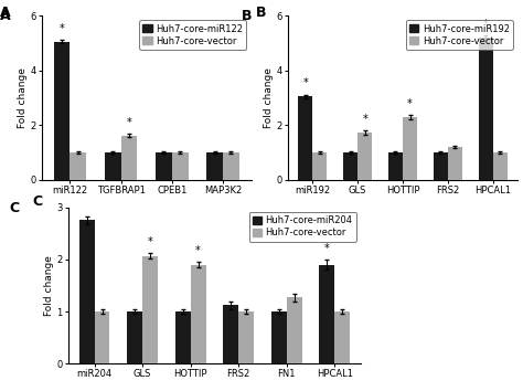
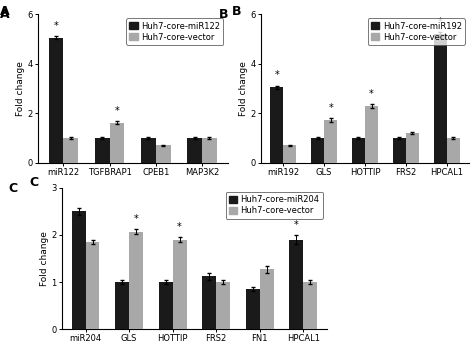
Huh7-core-vector/CPEB1: 1.00 -> 0.70
Huh7-core-vector/miR192: 1.00 -> 0.70
Huh7-core-miR204/miR204: 2.75 -> 2.50
Huh7-core-vector/miR204: 1.00 -> 1.85
Huh7-core-miR204/FN1: 1.00 -> 0.85
